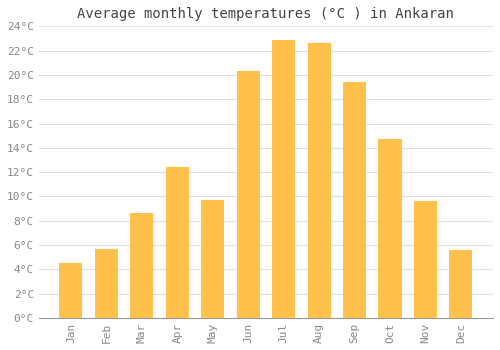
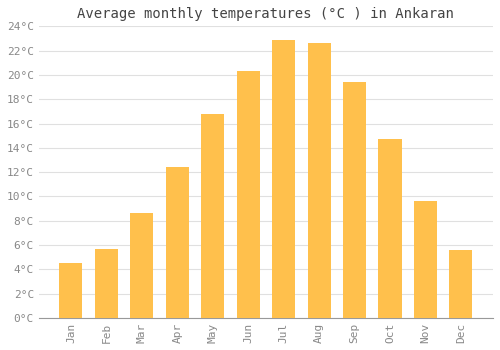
May: 9.7°C -> 16.8°C
